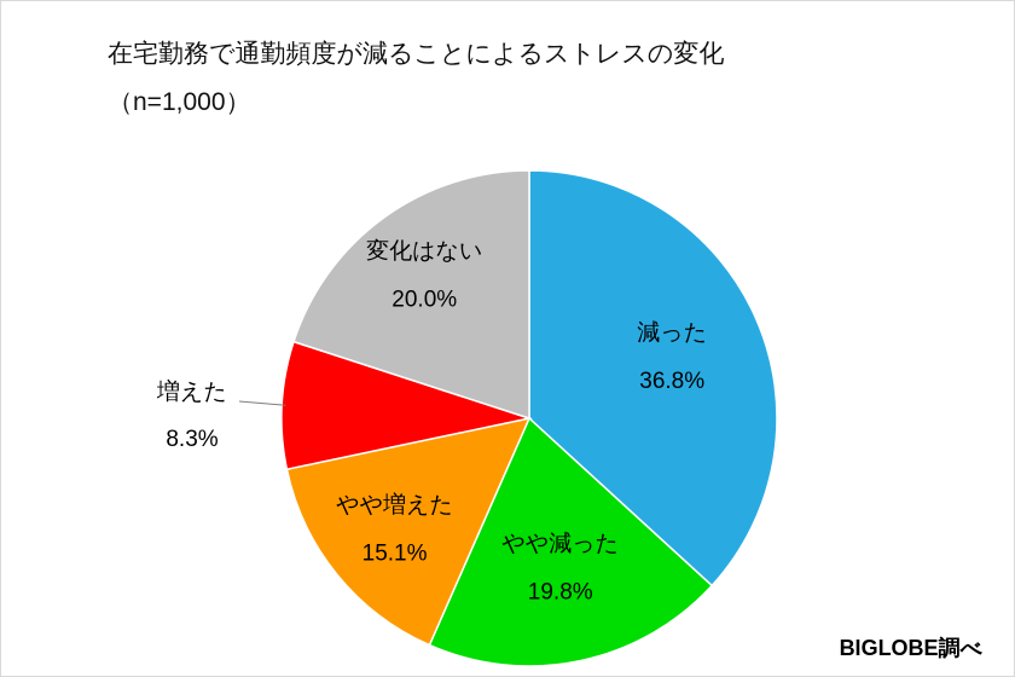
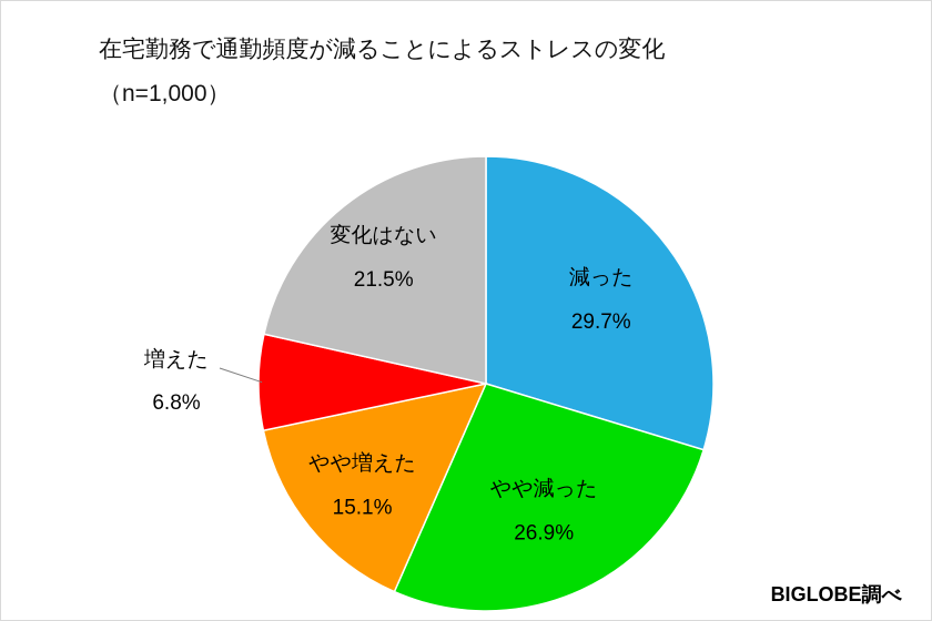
減った: 36.8% -> 29.7%
やや減った: 19.8% -> 26.9%
増えた: 8.3% -> 6.8%
変化はない: 20.0% -> 21.5%
